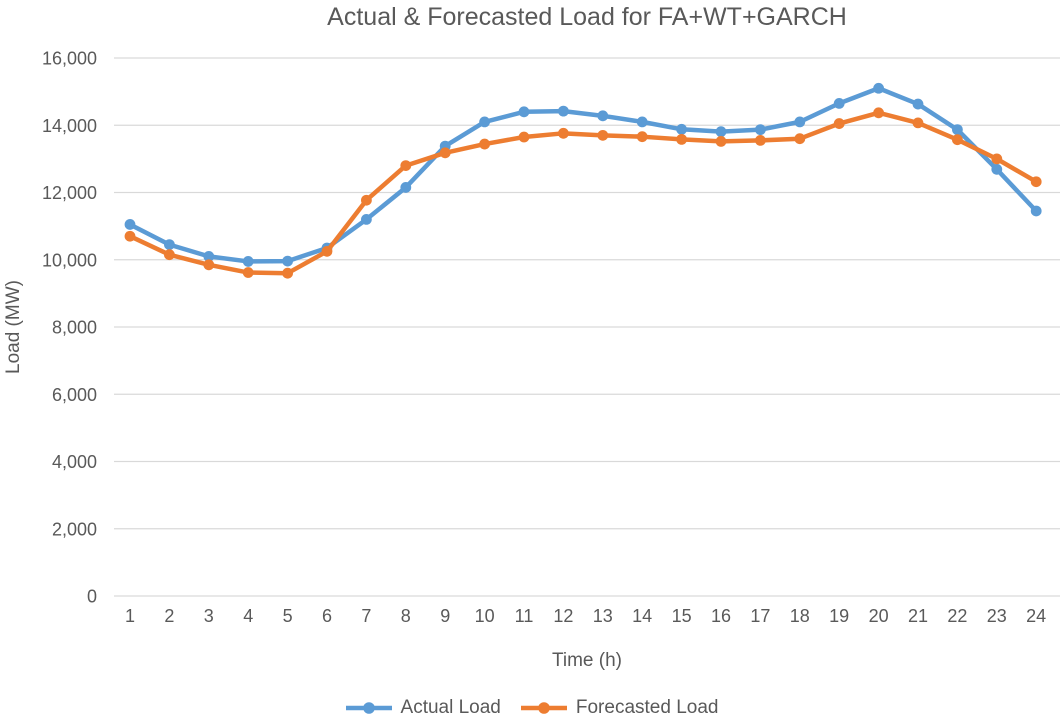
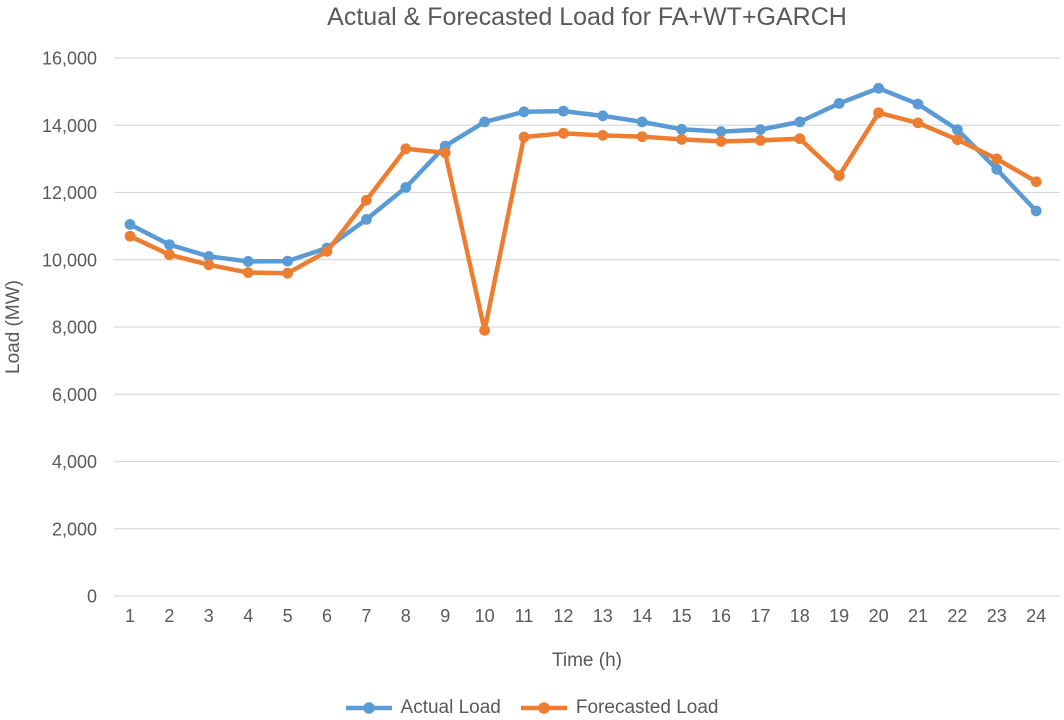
Forecasted Load/8: 12800 -> 13300
Forecasted Load/10: 13400 -> 7900
Forecasted Load/19: 14000 -> 12500
